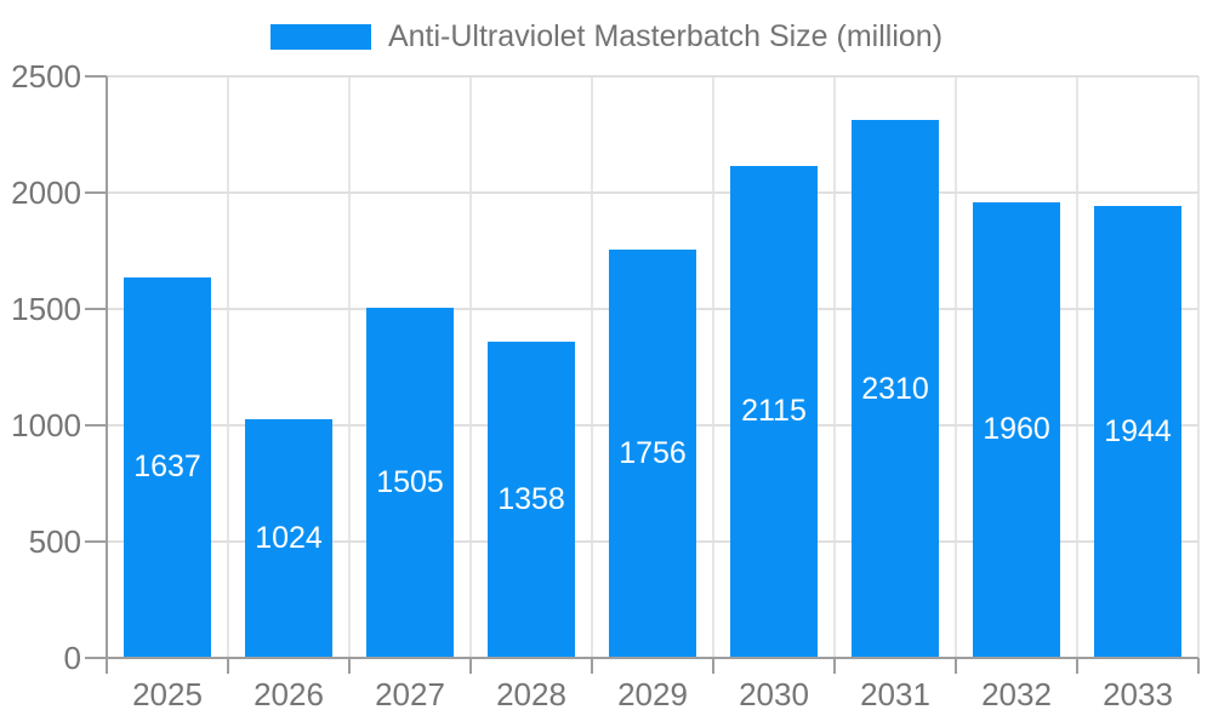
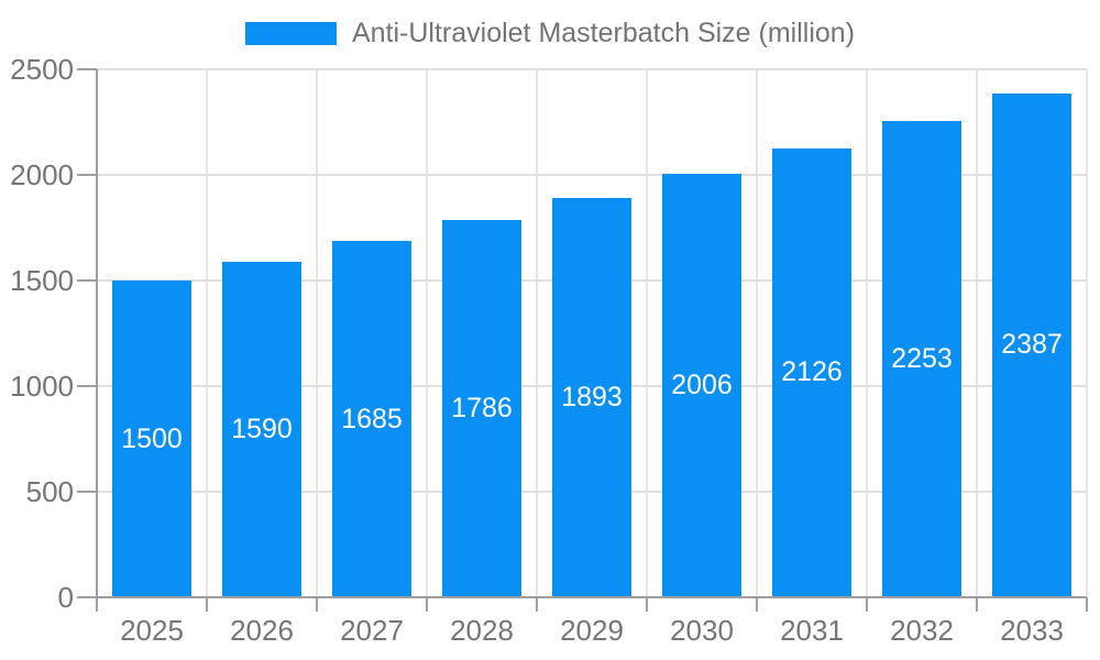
2025: 1637 -> 1500
2026: 1024 -> 1590
2027: 1505 -> 1685
2028: 1358 -> 1786
2029: 1756 -> 1893
2030: 2115 -> 2006
2031: 2310 -> 2126
2032: 1960 -> 2253
2033: 1944 -> 2387
